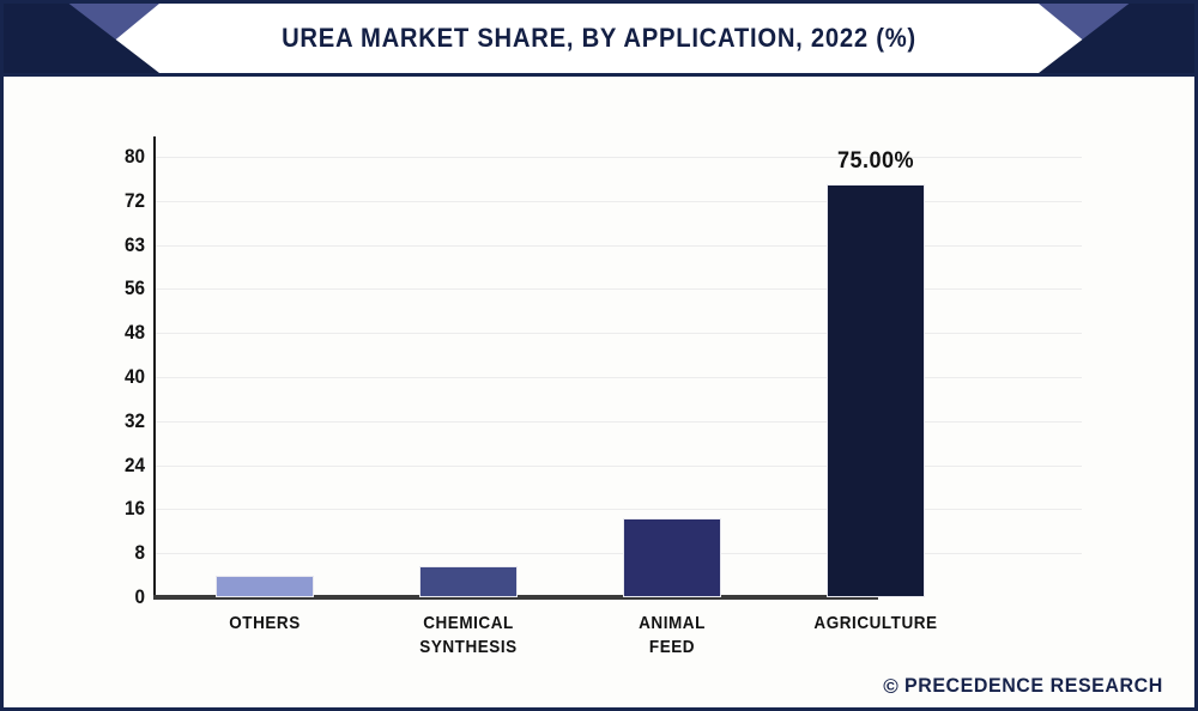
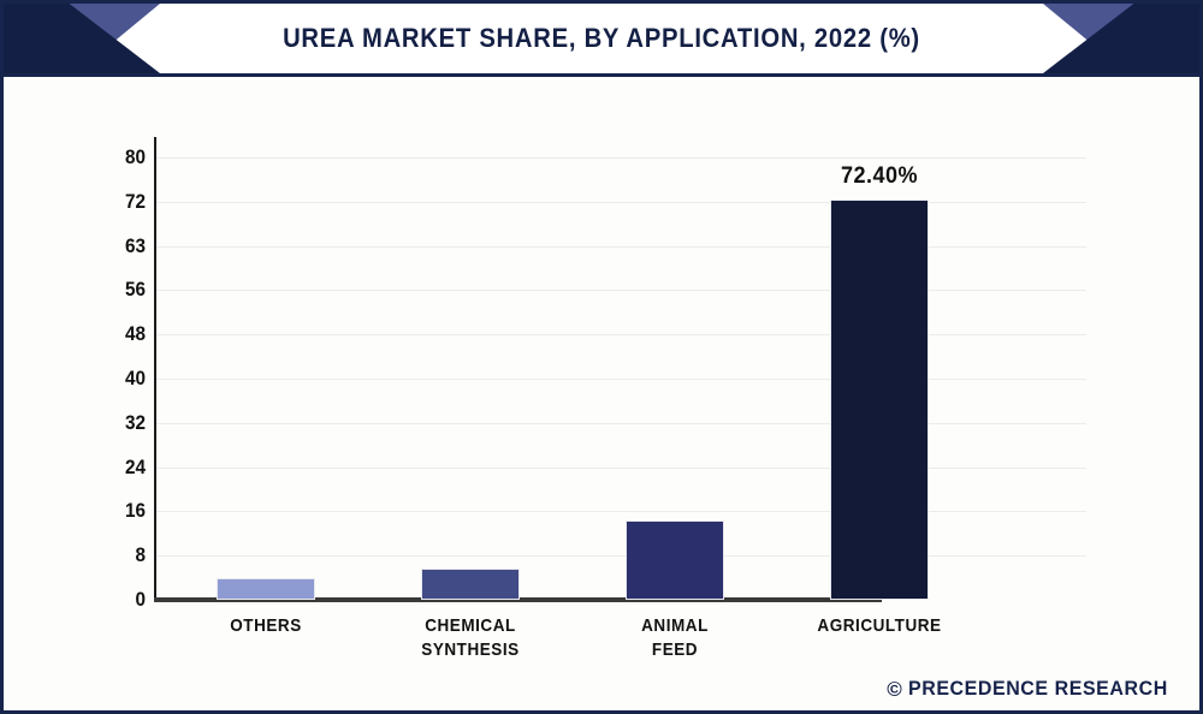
AGRICULTURE: 75.00% -> 72.40%
